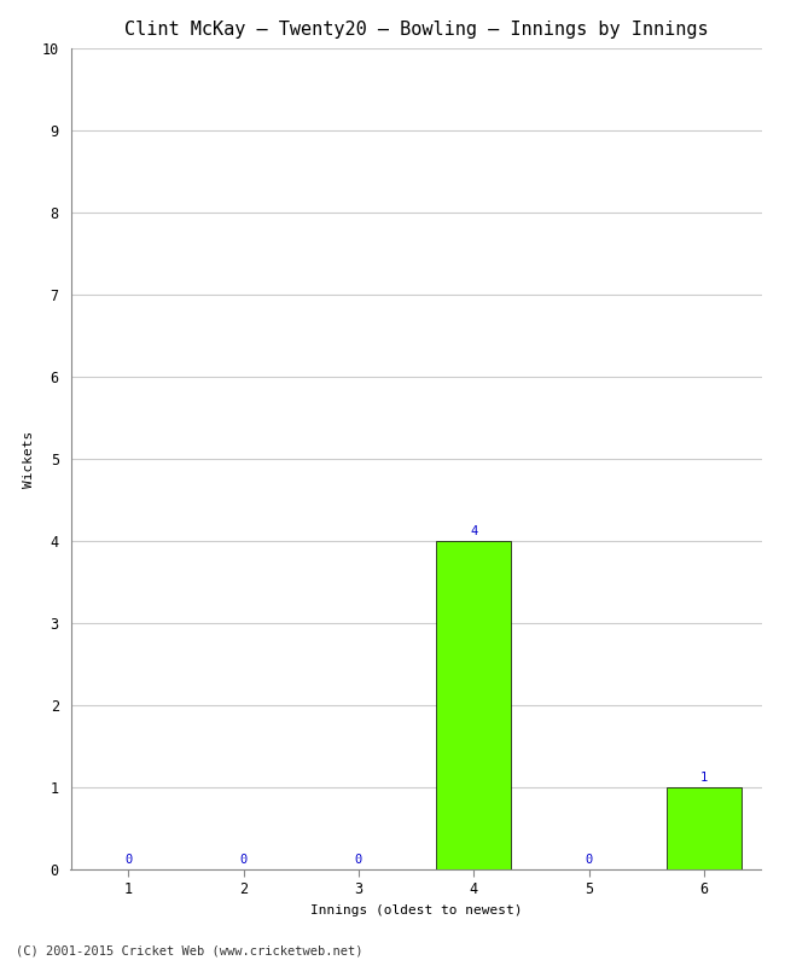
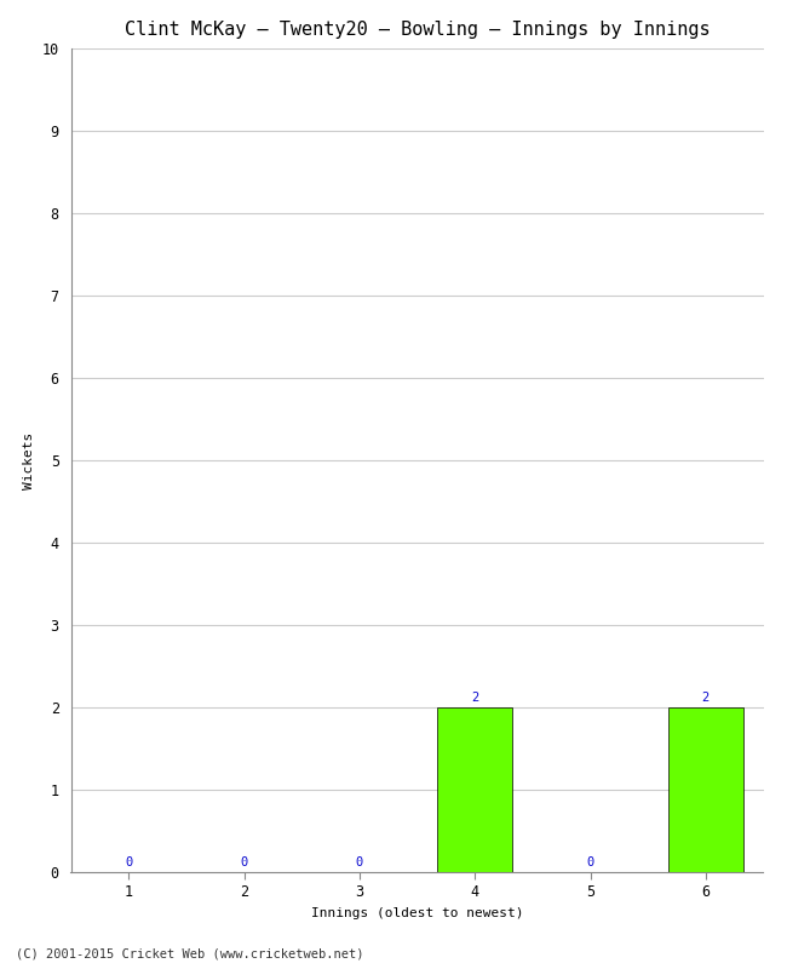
4: 4 -> 2
6: 1 -> 2
